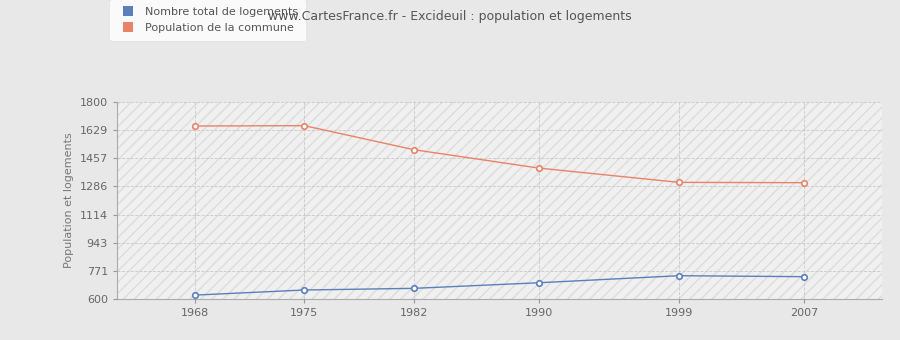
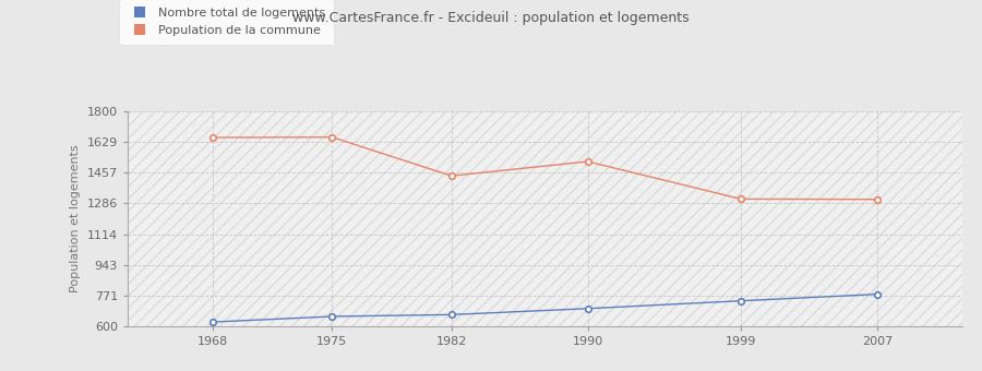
Population de la commune/1982: 1510 -> 1440
Population de la commune/1990: 1400 -> 1520
Nombre total de logements/2007: 740 -> 780
